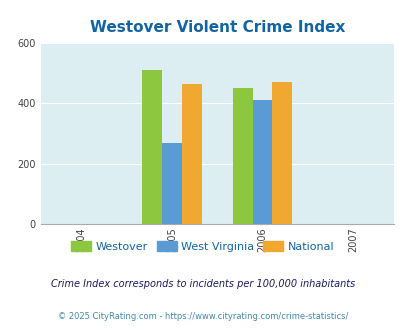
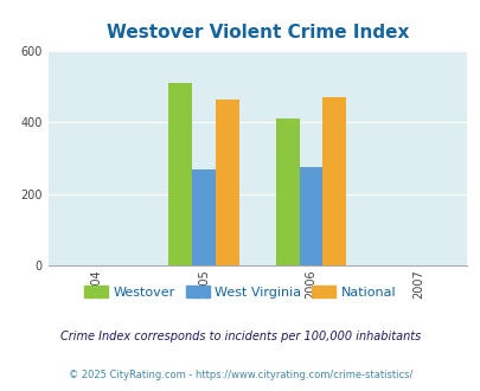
Westover/2006: 450 -> 410
West Virginia/2006: 410 -> 275
